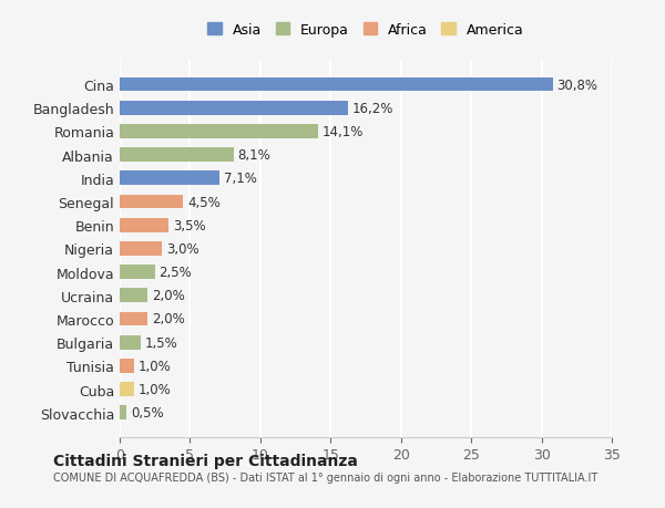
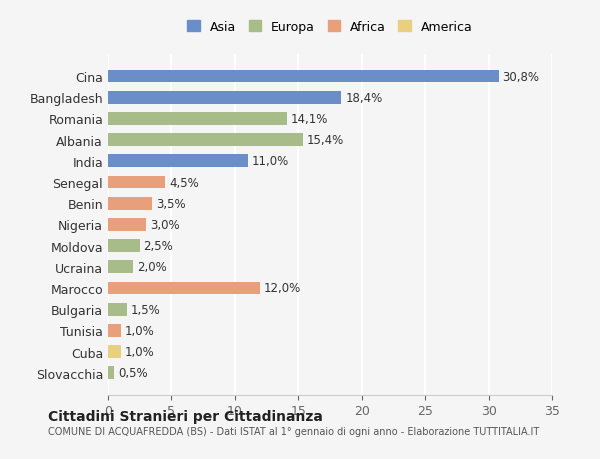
Bangladesh: 16,2% -> 18,4%
Albania: 8,1% -> 15,4%
India: 7,1% -> 11,0%
Marocco: 2,0% -> 12,0%
